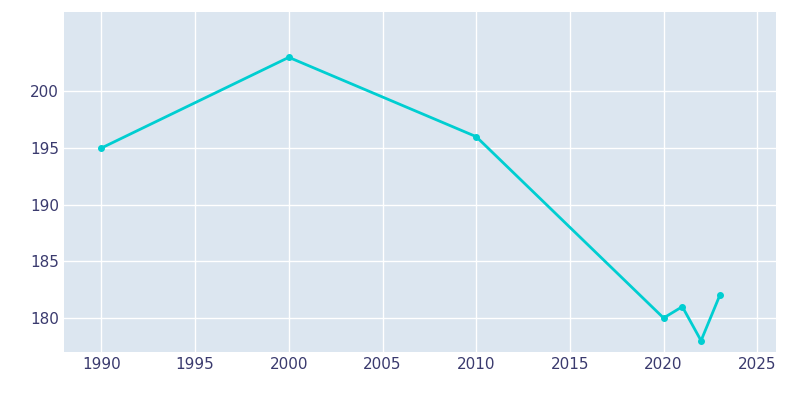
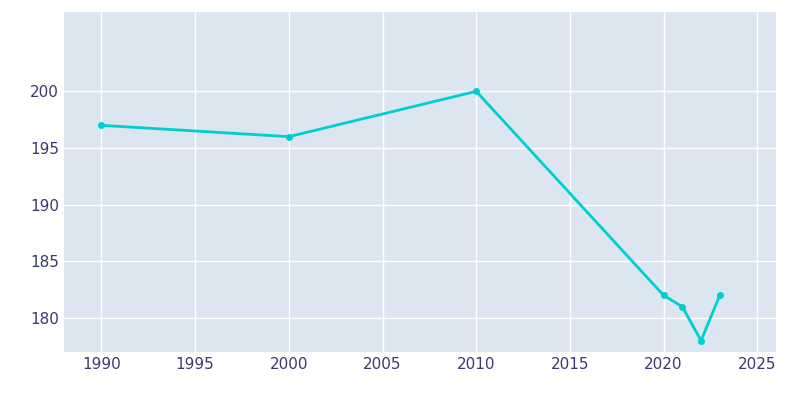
1990: 195 -> 197
2000: 203 -> 196
2010: 196 -> 200
2020: 180 -> 182
